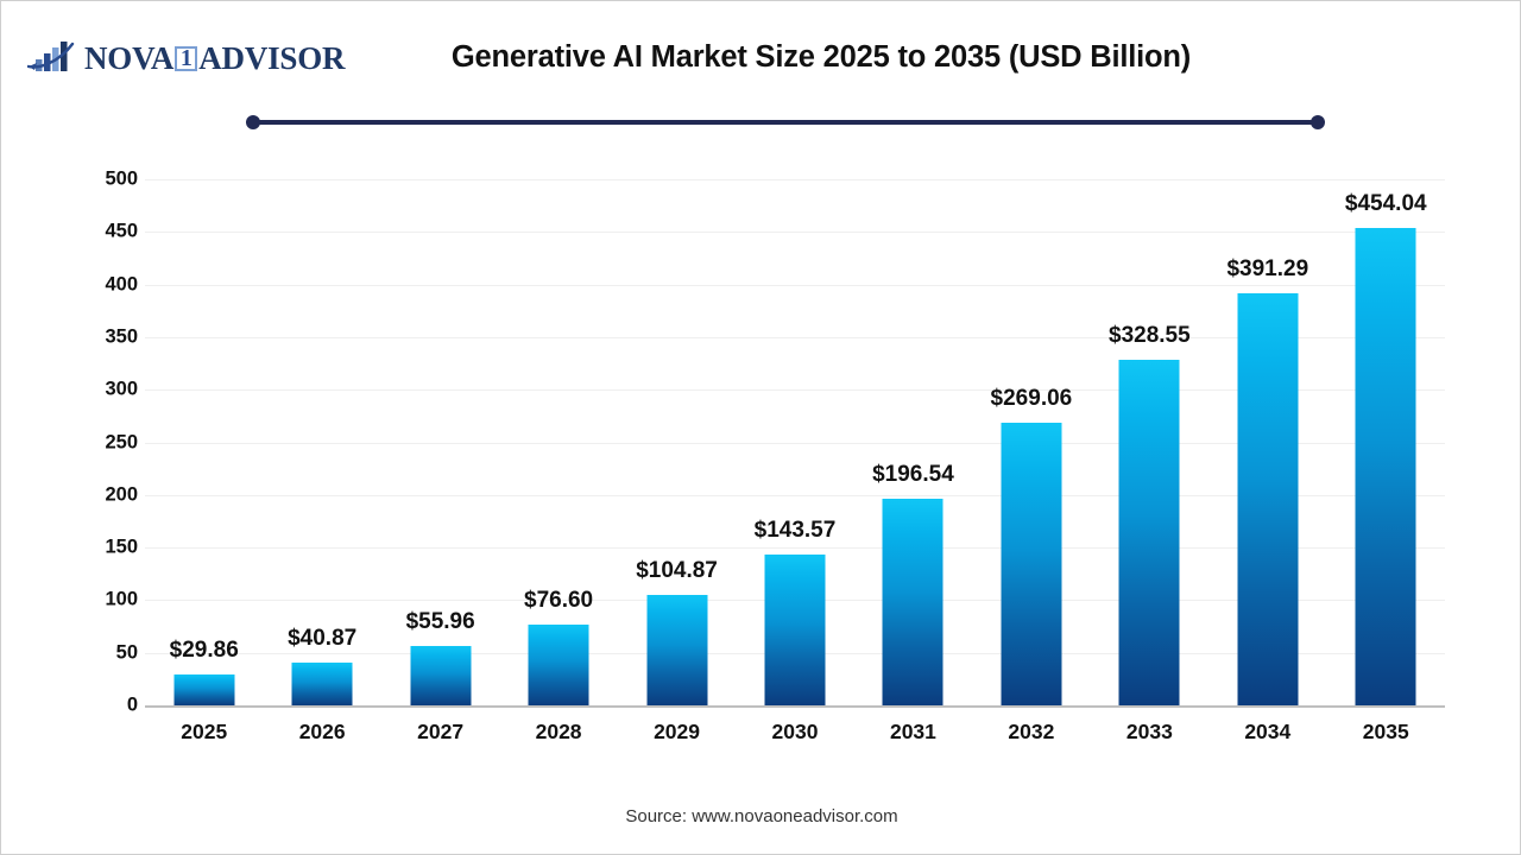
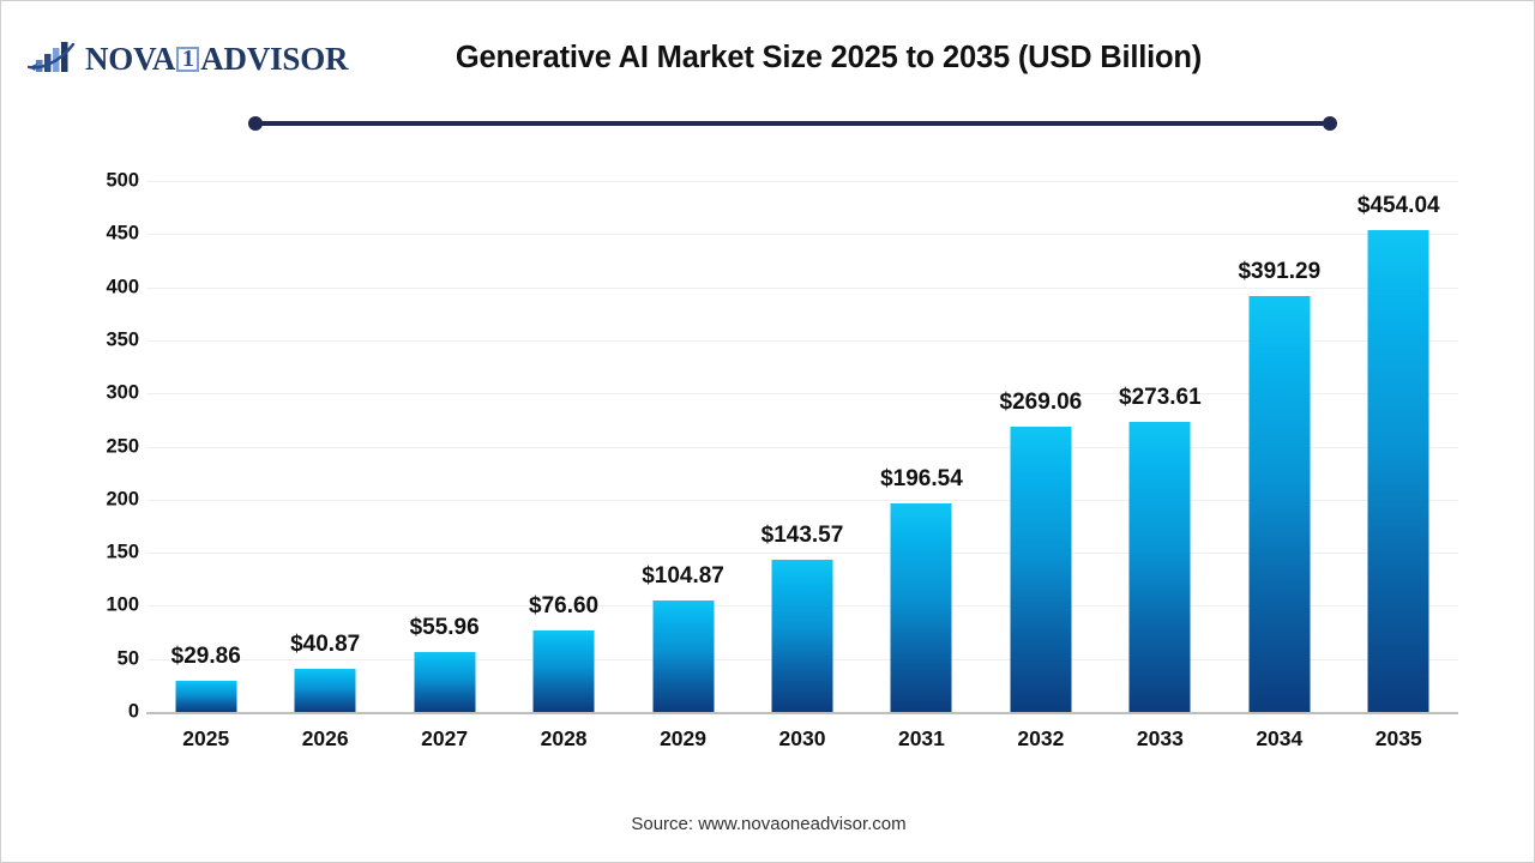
2033: $328.55 -> $273.61
